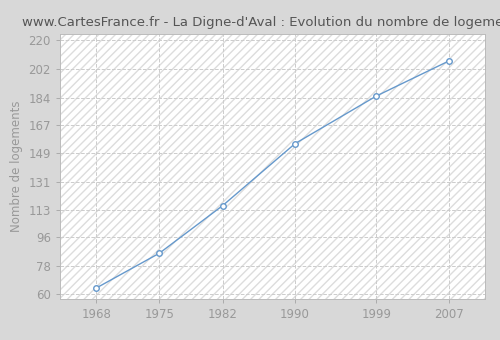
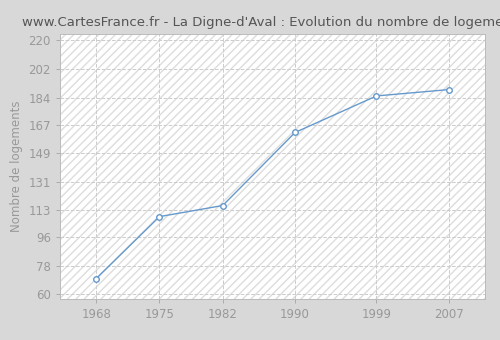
1968: 64 -> 70
1975: 86 -> 109
1990: 155 -> 162
2007: 207 -> 189
